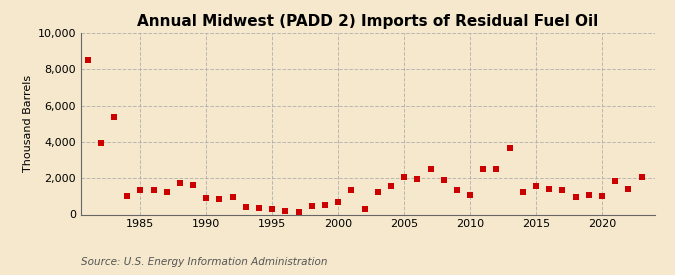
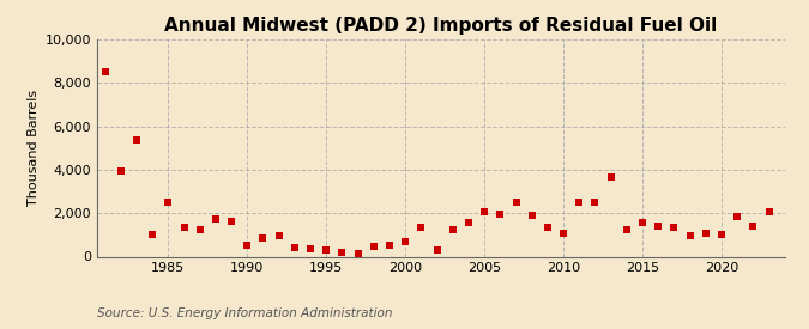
1985: 1,400 -> 2,500
1990: 900 -> 500
